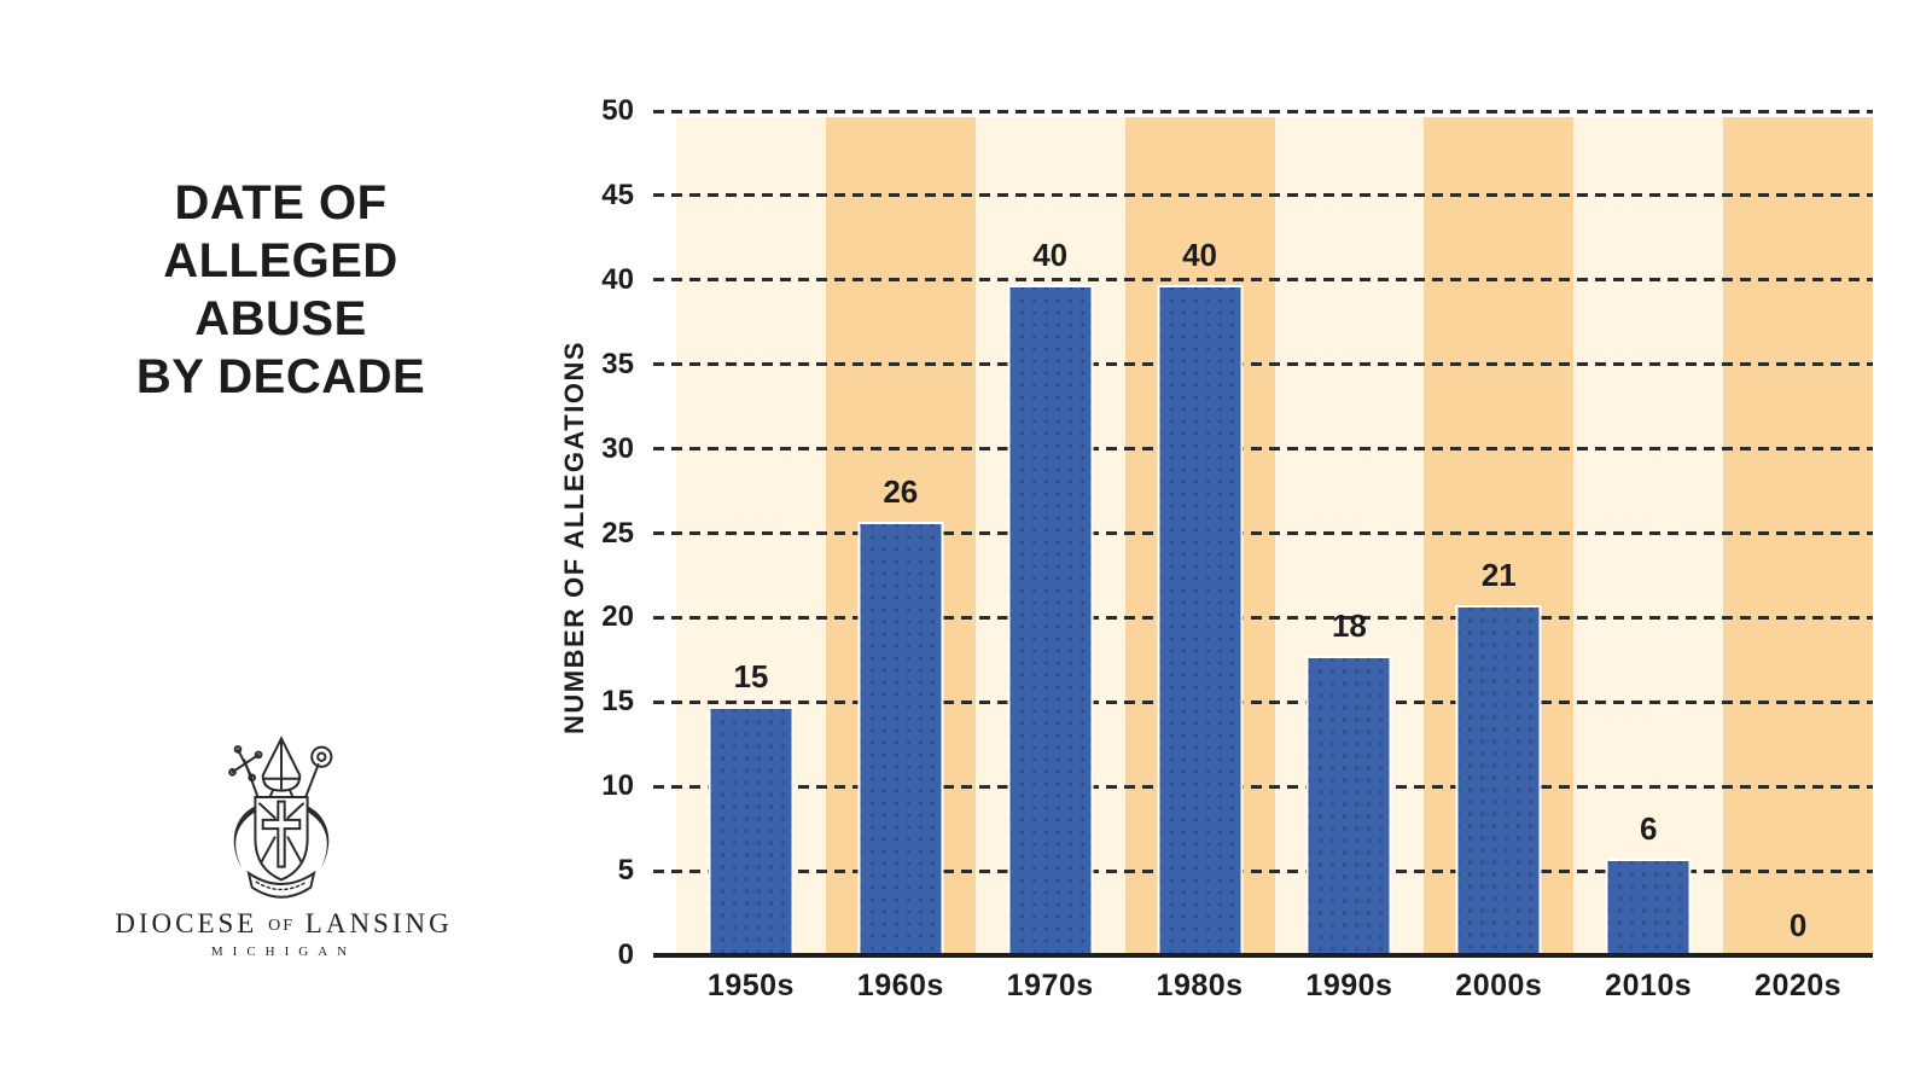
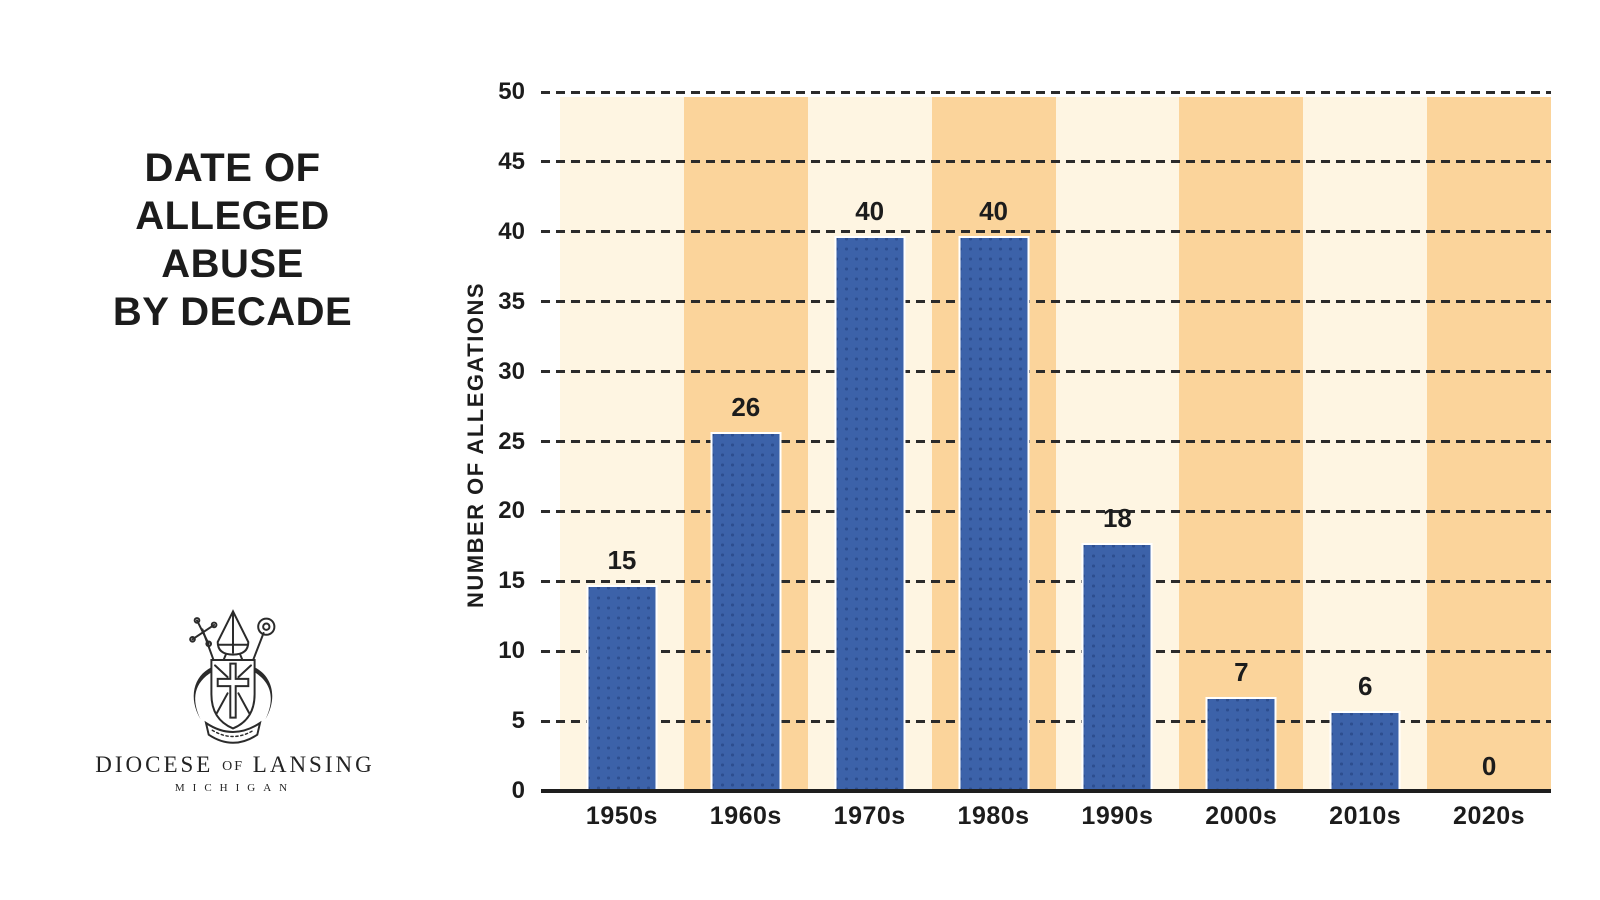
2000s: 21 -> 7
